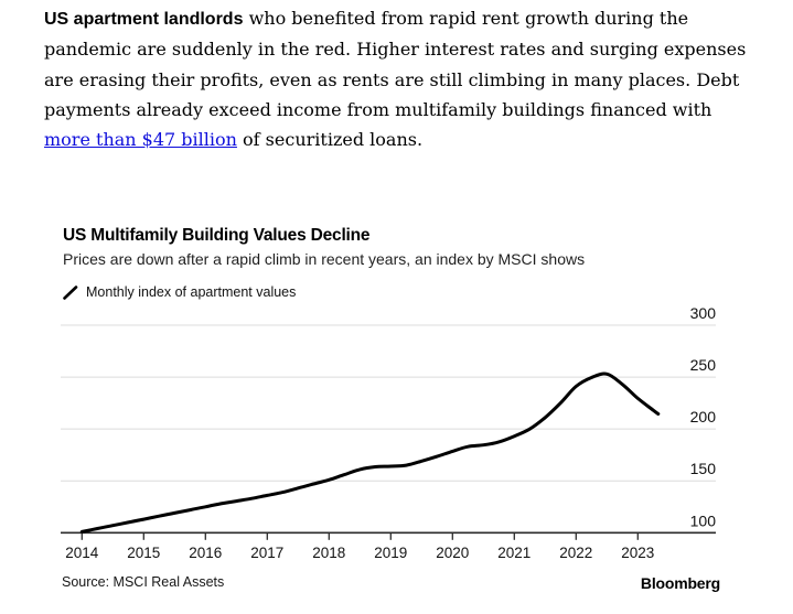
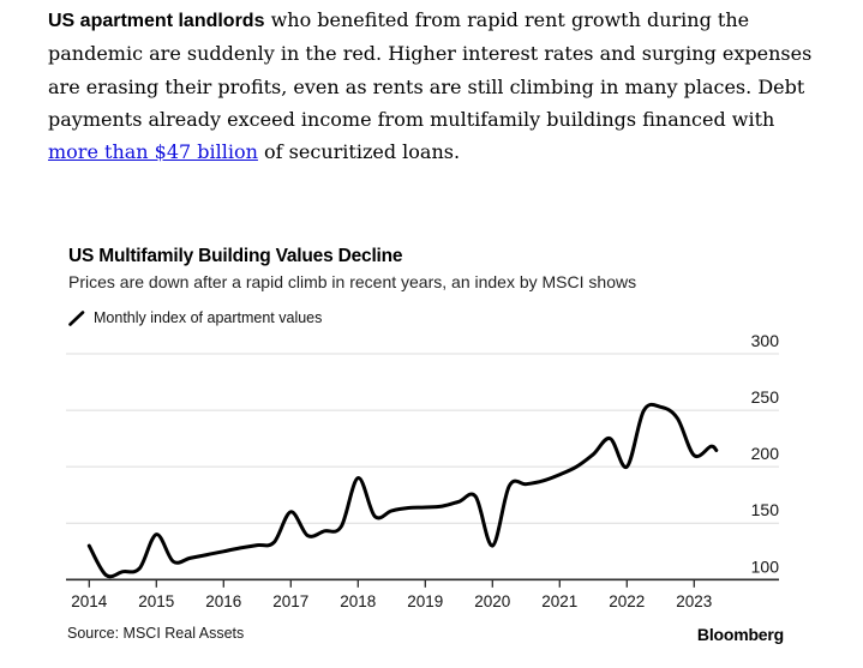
2014: 100 -> 130
2015: 110 -> 140
2017: 140 -> 160
2018: 150 -> 190
2020: 180 -> 130
2022: 240 -> 200
2023: 230 -> 210
